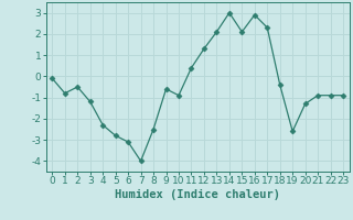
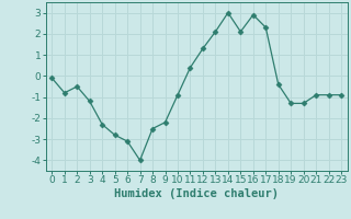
9: -0.6 -> -2.2
19: -2.6 -> -1.3
